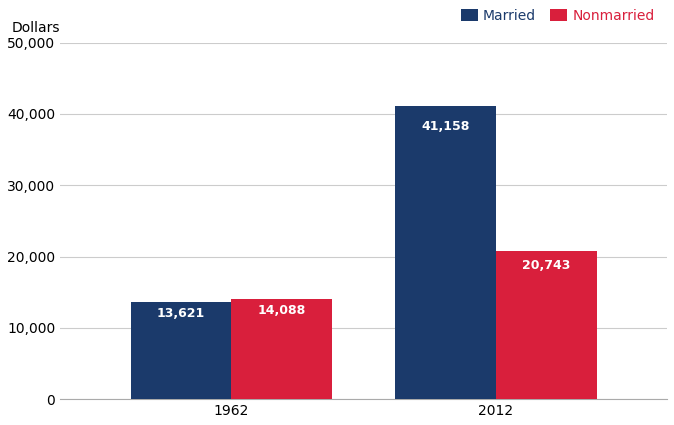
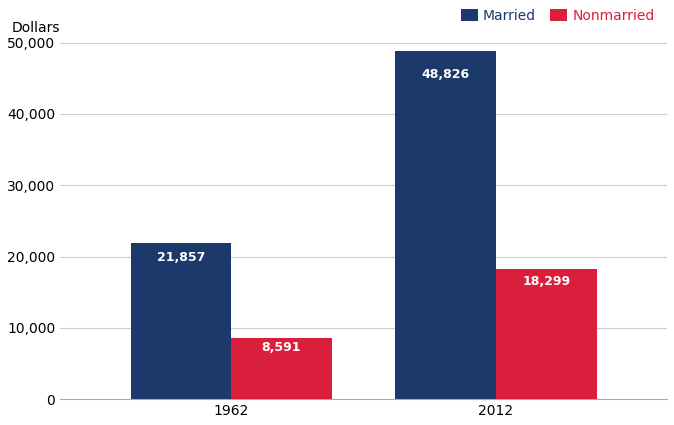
Married/1962: 13,621 -> 21,857
Nonmarried/1962: 14,088 -> 8,591
Married/2012: 41,158 -> 48,826
Nonmarried/2012: 20,743 -> 18,299
